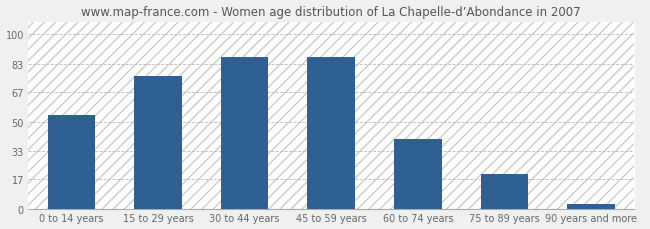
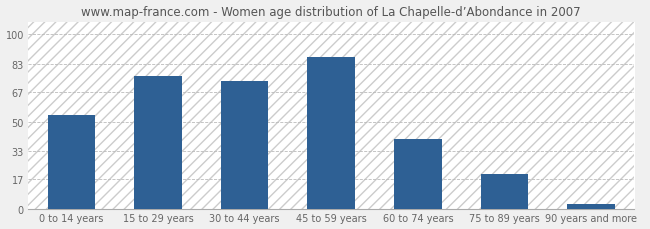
30 to 44 years: 87 -> 73
